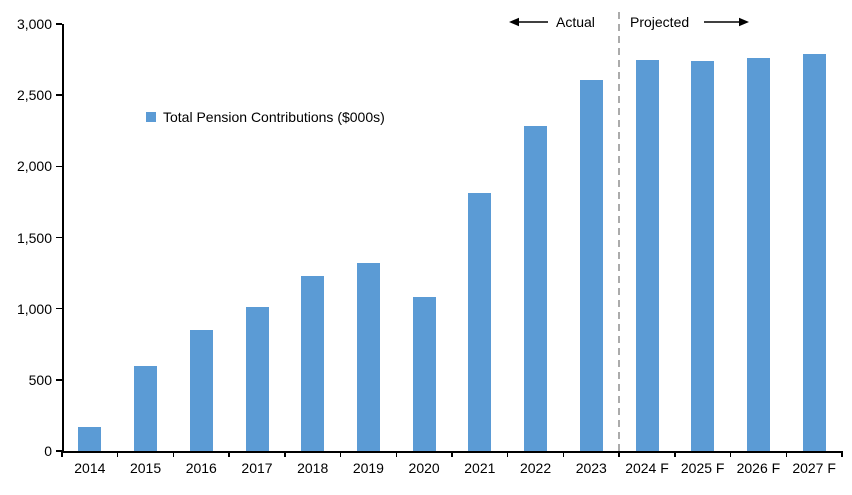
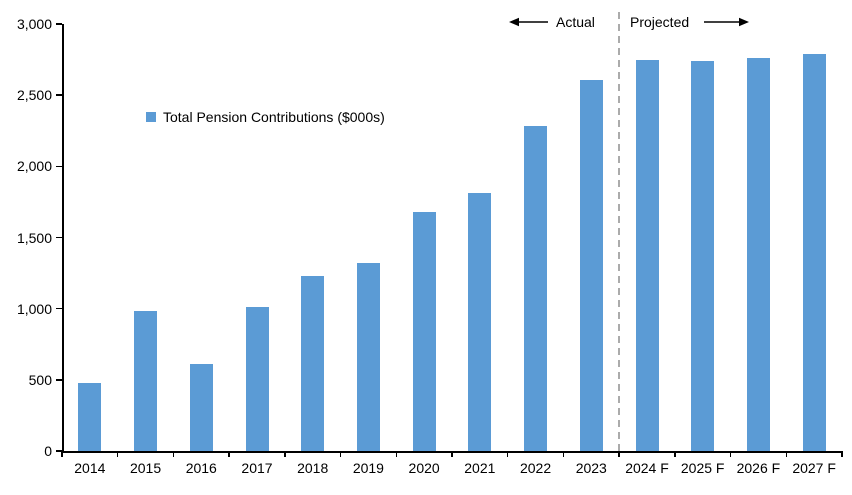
2014: 170 -> 480
2015: 600 -> 980
2016: 850 -> 610
2020: 1080 -> 1680
